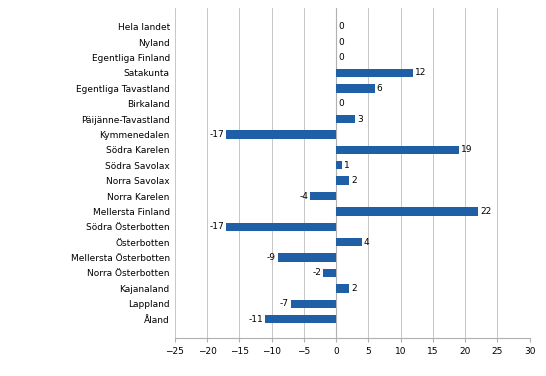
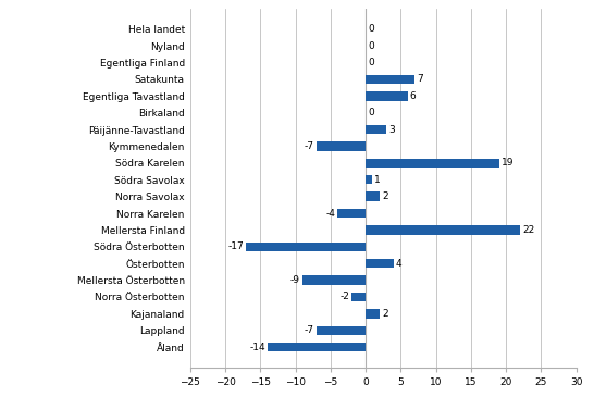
Satakunta: 12 -> 7
Kymmenedalen: -17 -> -7
Åland: -11 -> -14
